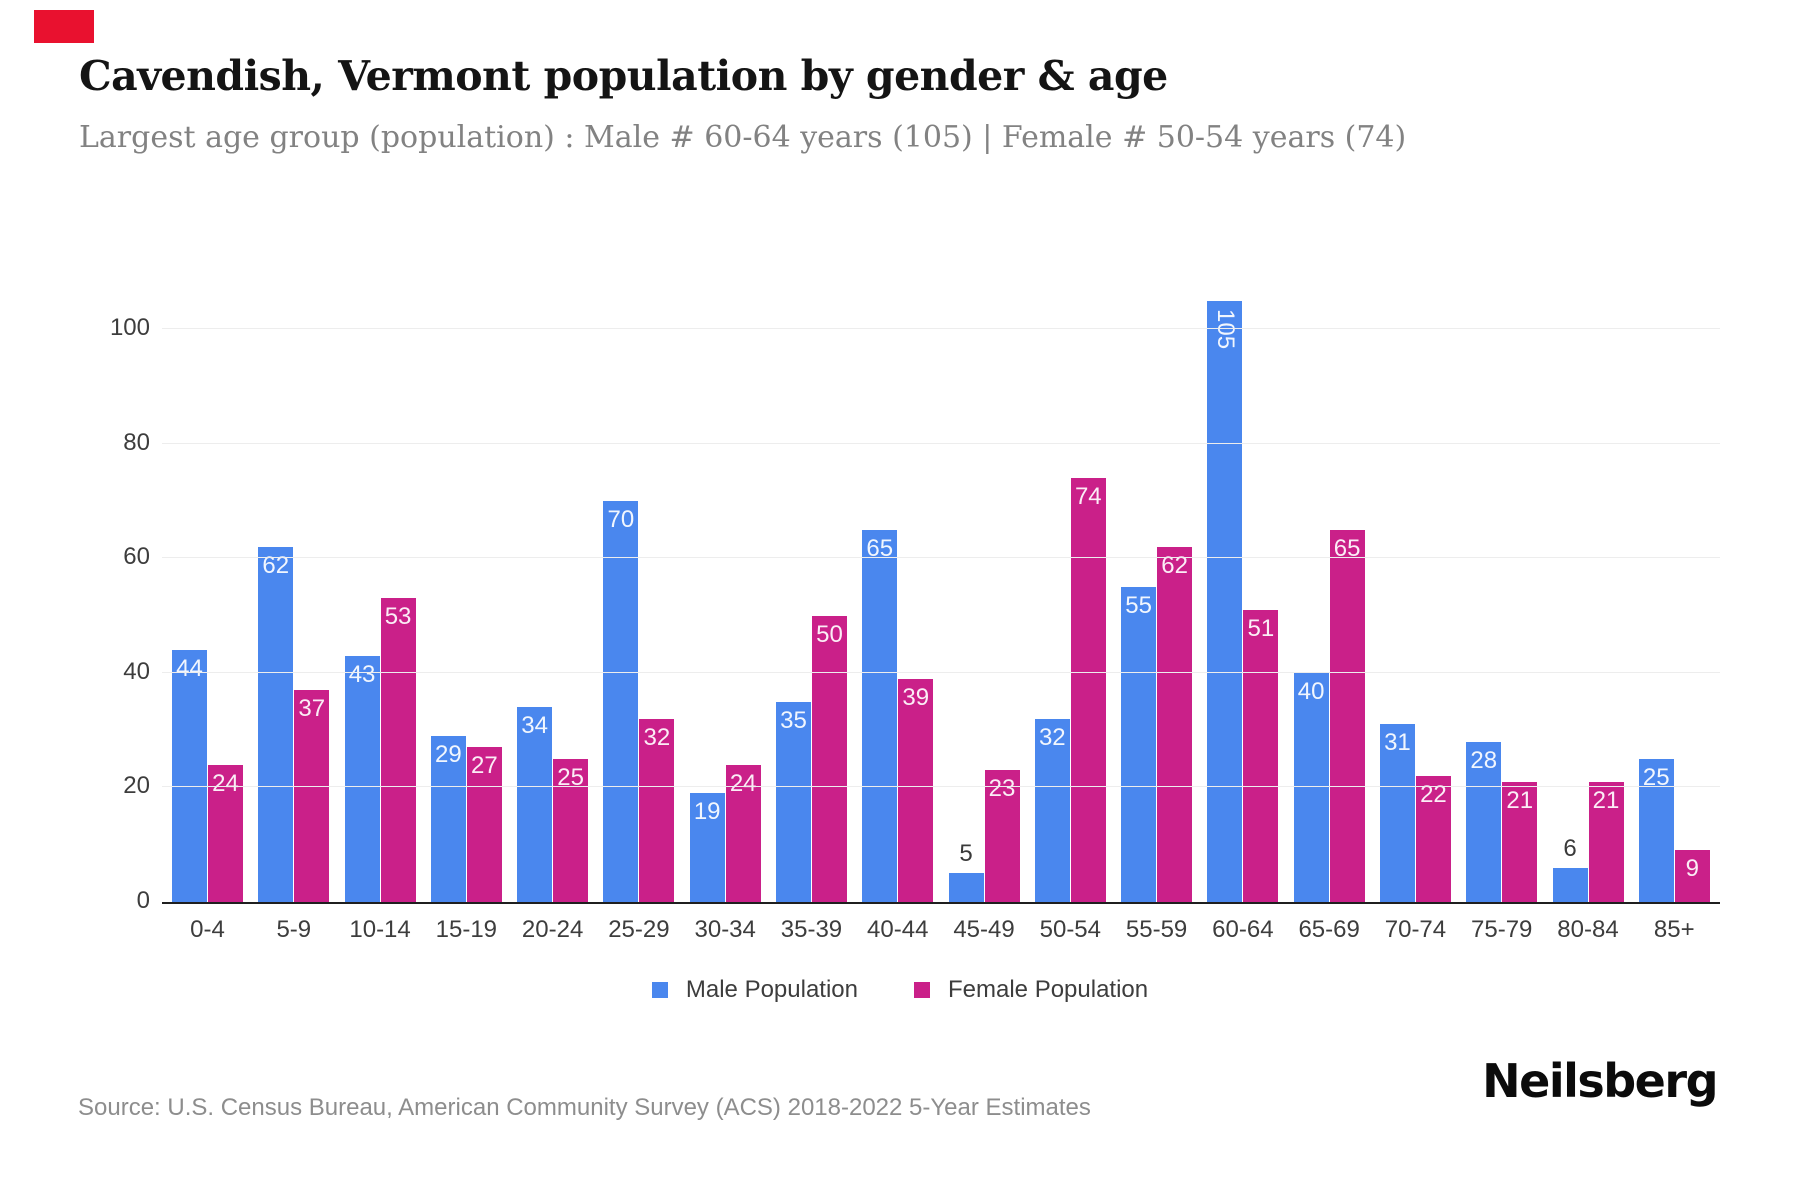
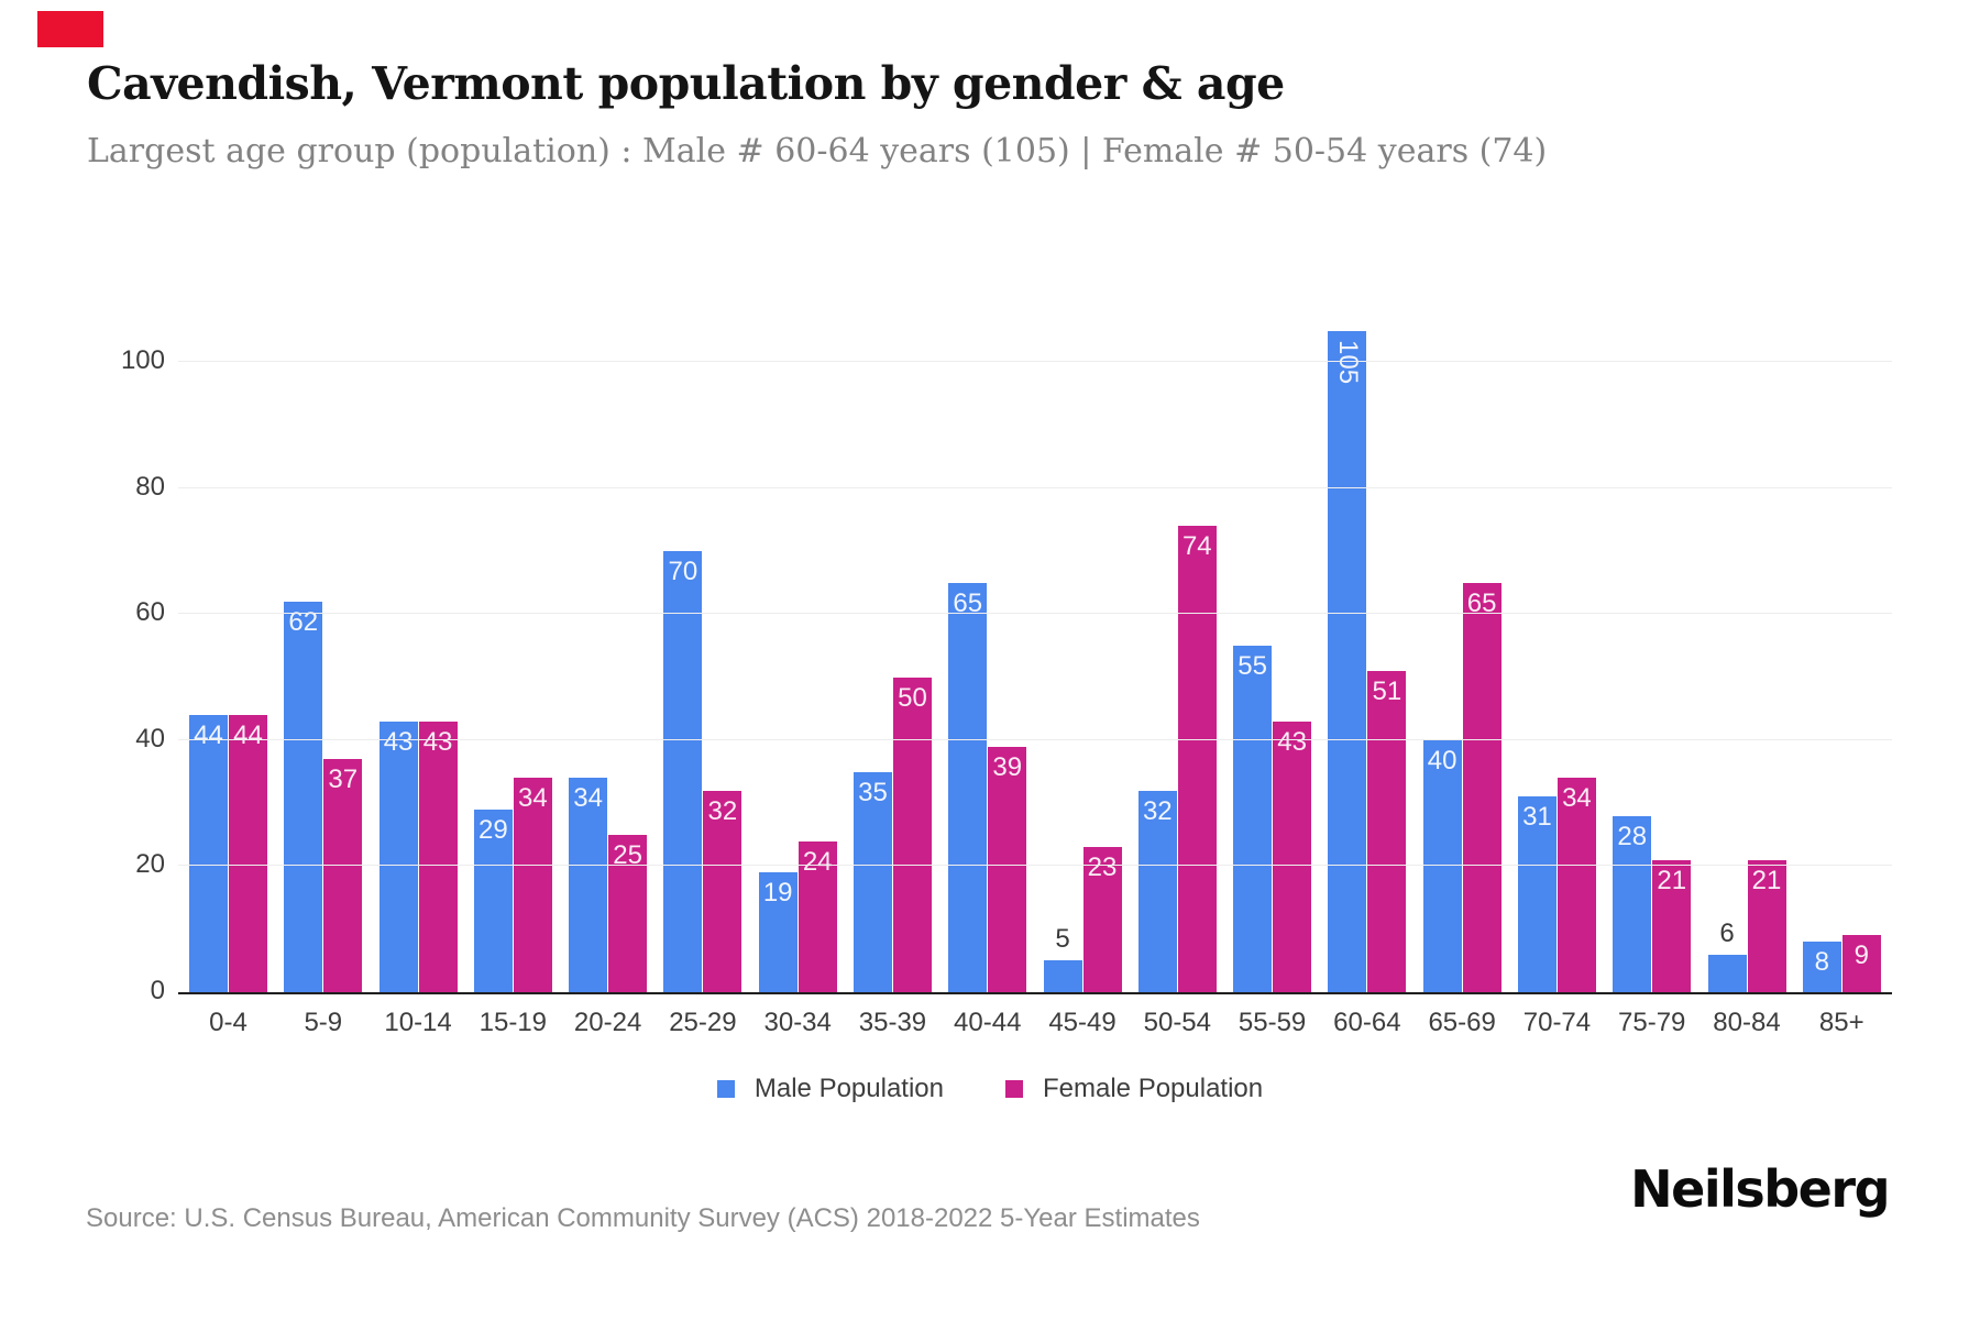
Female Population/0-4: 24 -> 44
Female Population/10-14: 53 -> 43
Female Population/15-19: 27 -> 34
Female Population/55-59: 62 -> 43
Female Population/70-74: 22 -> 34
Male Population/85+: 25 -> 8
